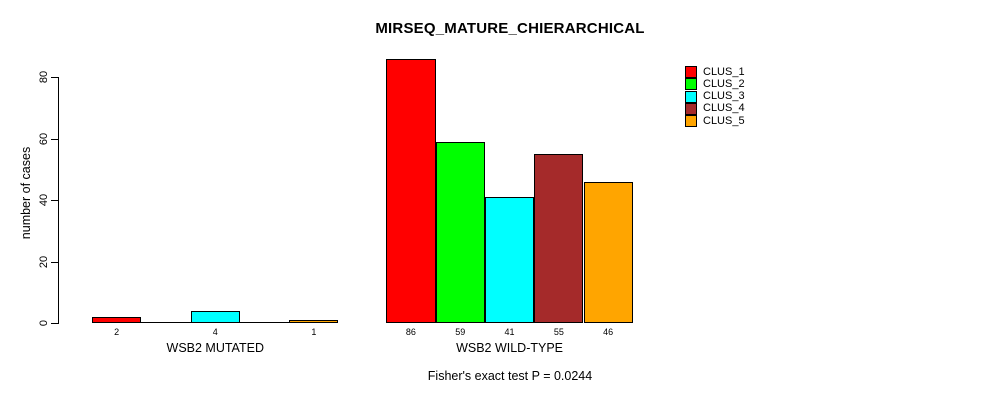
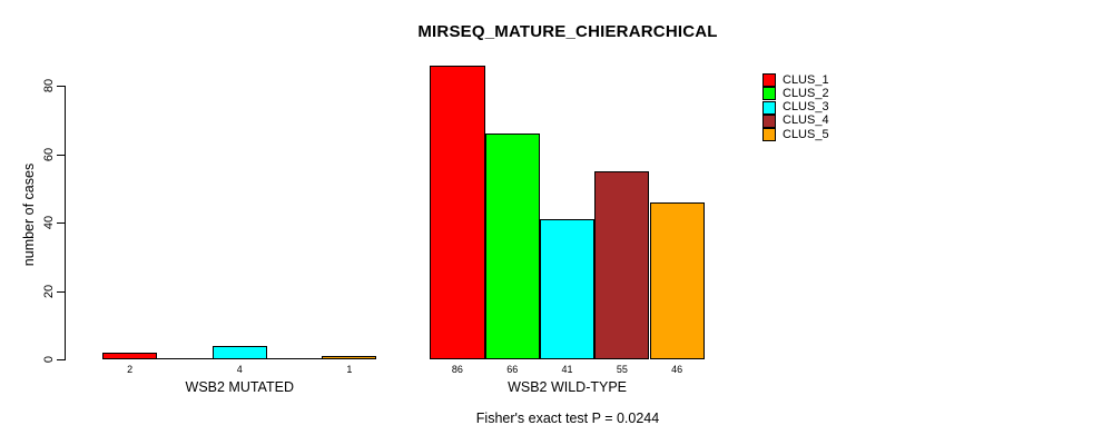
CLUS_2/WSB2 WILD-TYPE: 59 -> 66
